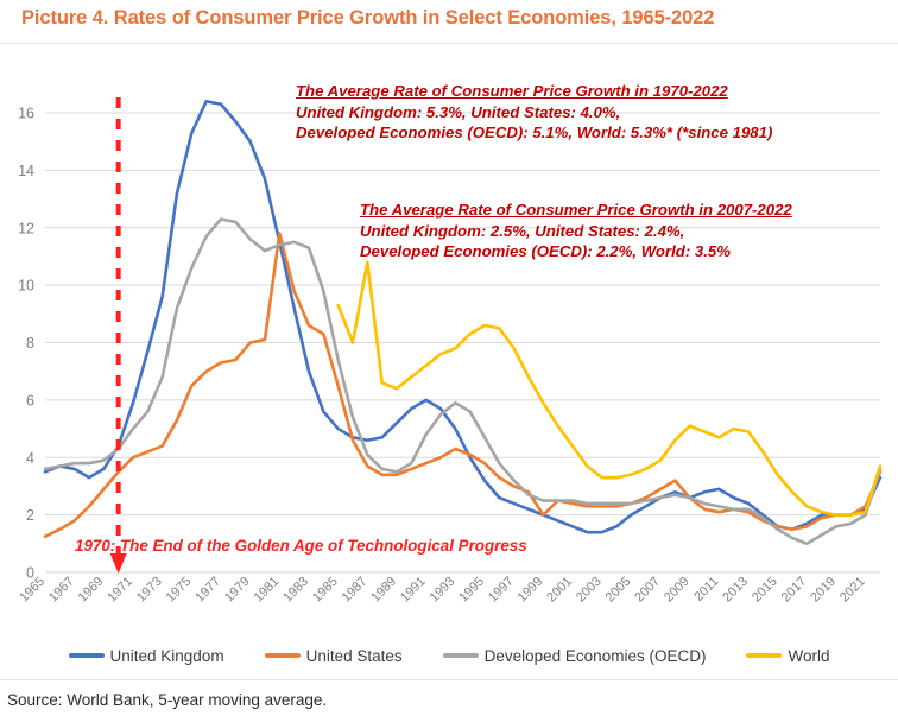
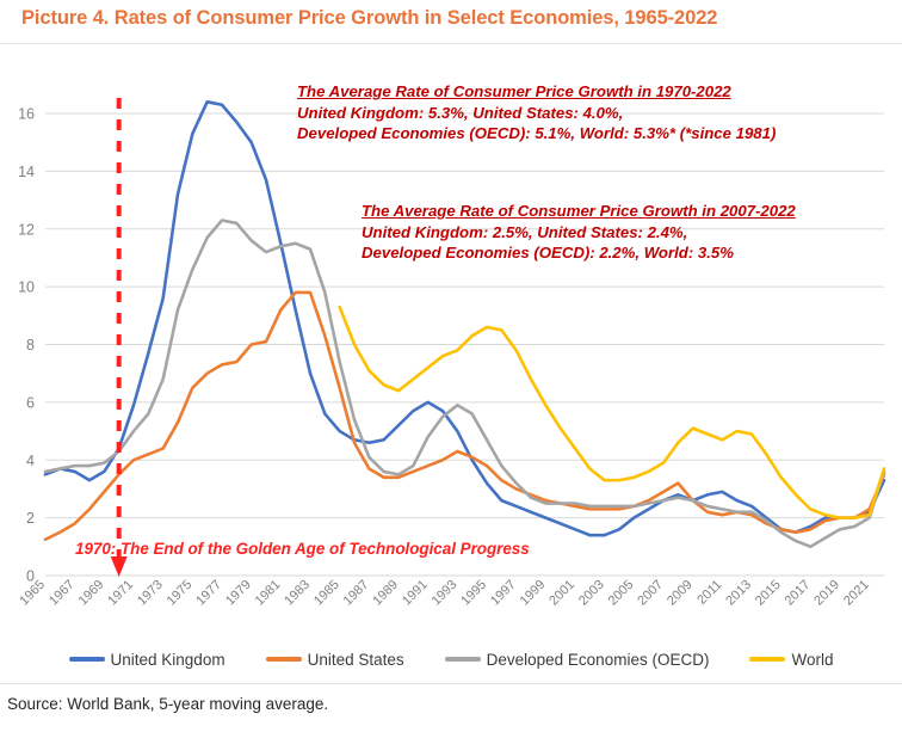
United States/1981: 11.8 -> 9.2
United States/1983: 8.6 -> 9.8
World/1987: 10.8 -> 7.1
United States/1999: 2.0 -> 2.6
